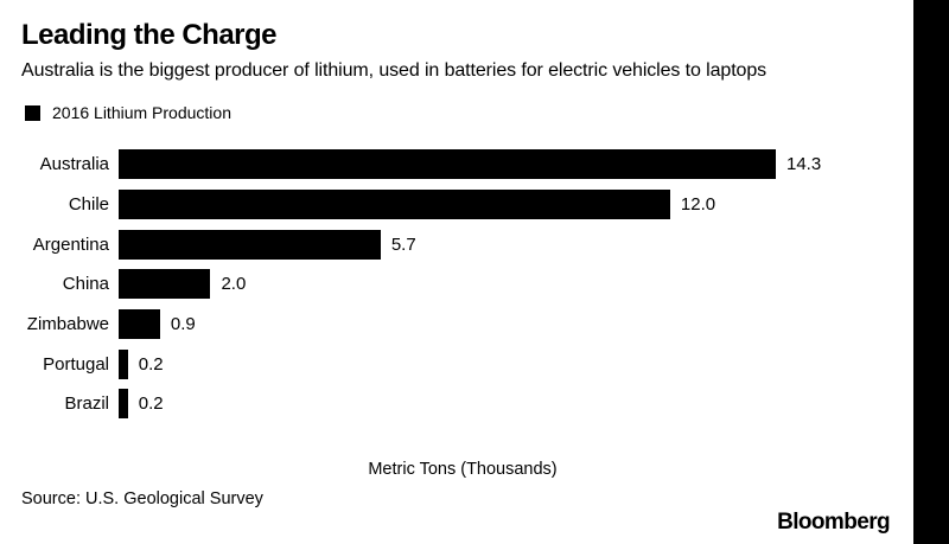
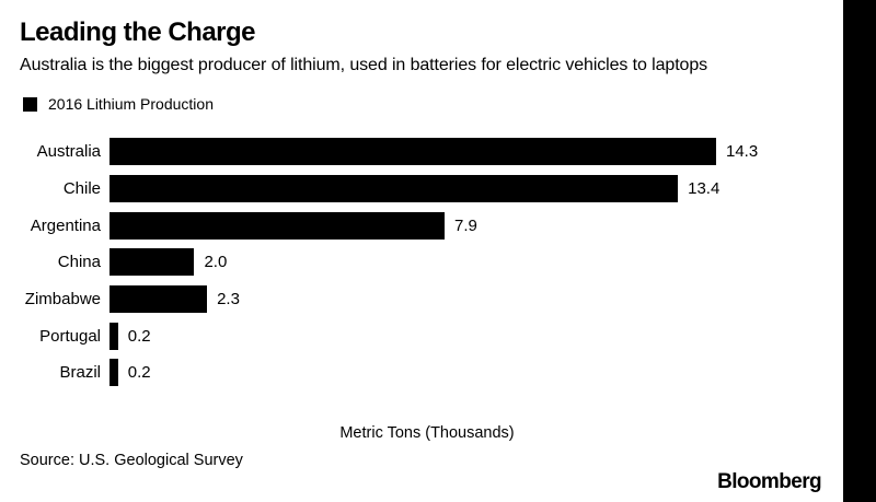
Chile: 12.0 -> 13.4
Argentina: 5.7 -> 7.9
Zimbabwe: 0.9 -> 2.3
